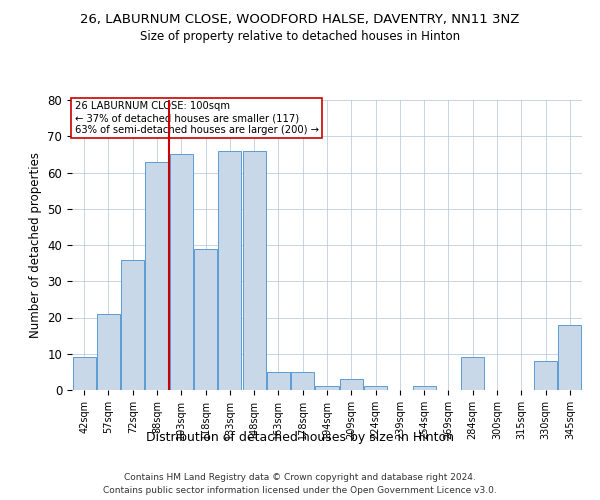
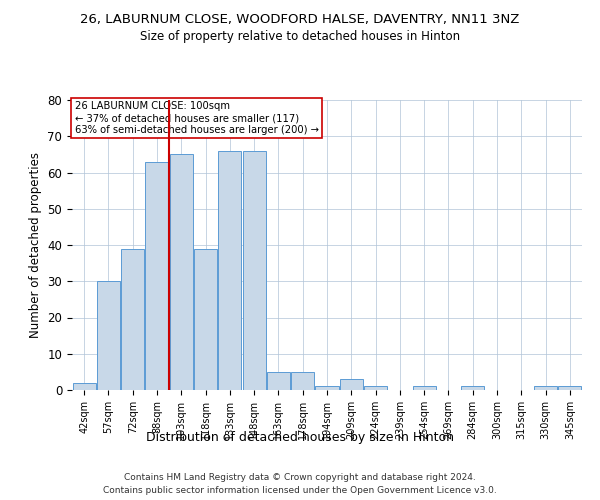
42sqm: 9 -> 2
57sqm: 21 -> 30
72sqm: 36 -> 39
284sqm: 9 -> 1
330sqm: 8 -> 1
345sqm: 18 -> 1
